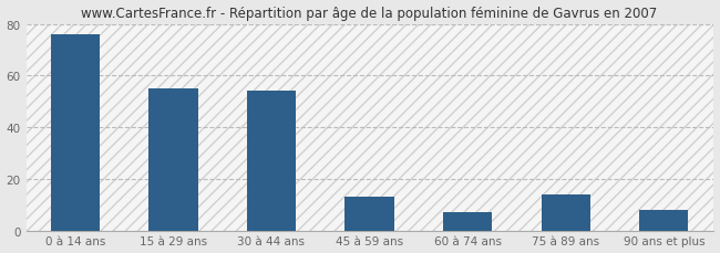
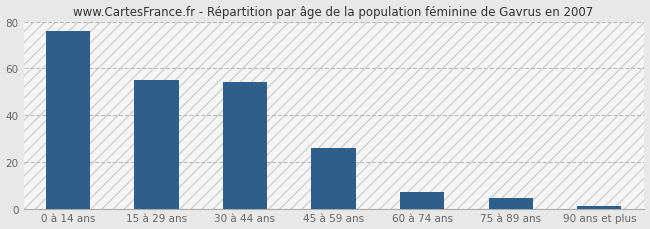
45 à 59 ans: 13.0 -> 26.0
75 à 89 ans: 14.0 -> 4.5
90 ans et plus: 8.0 -> 1.0
